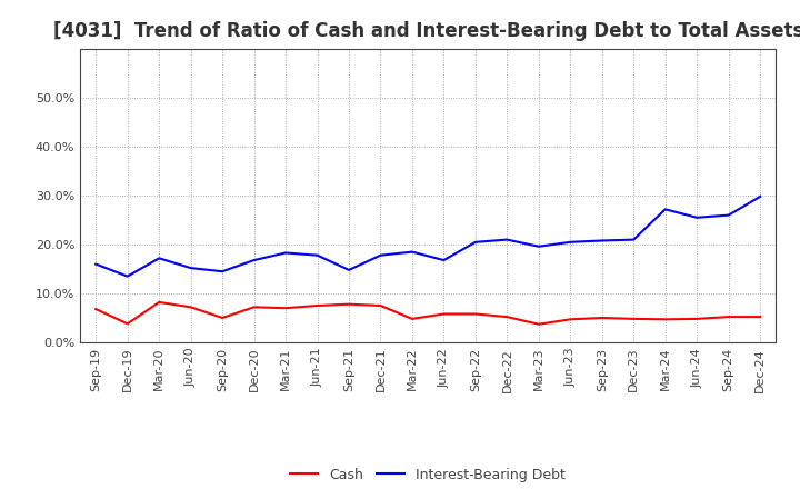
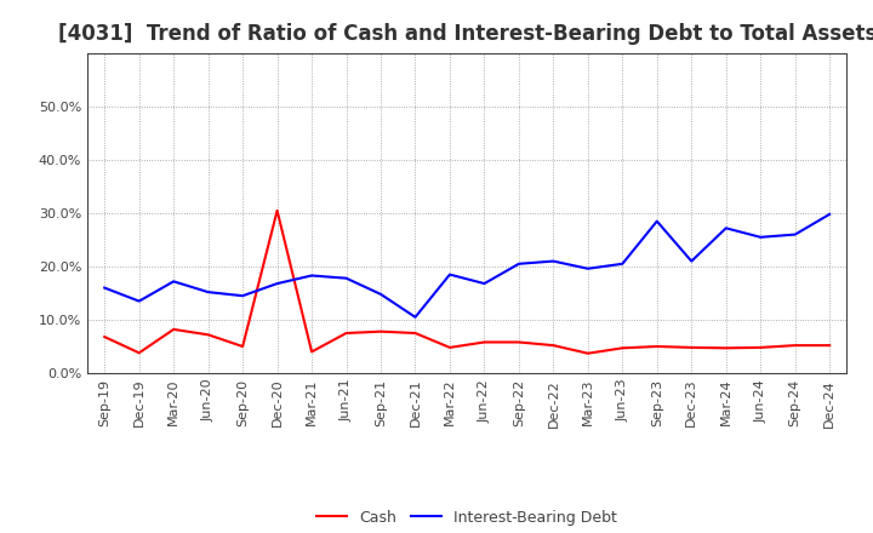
Cash/Dec-20: 7.2% -> 30.5%
Cash/Mar-21: 7.0% -> 4.0%
Interest-Bearing Debt/Dec-21: 17.8% -> 10.5%
Interest-Bearing Debt/Sep-23: 20.8% -> 28.5%
